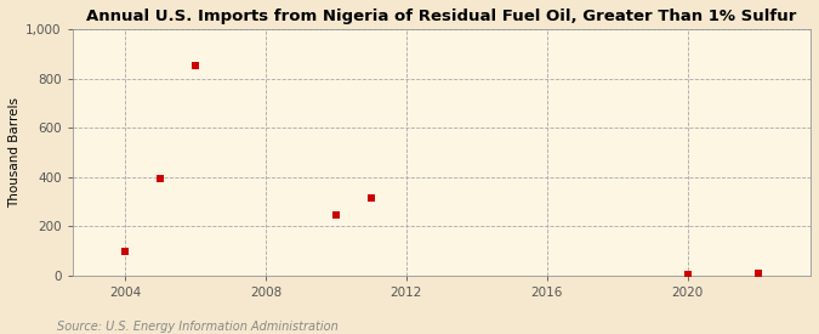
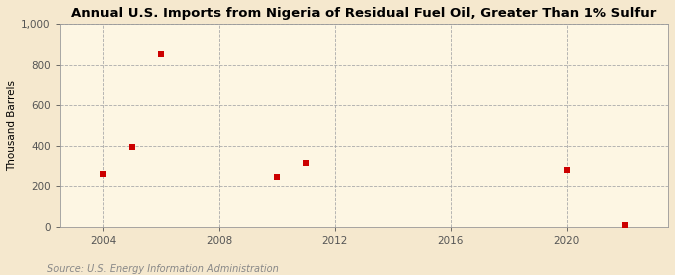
2004: 100 -> 260
2020: 5 -> 280
